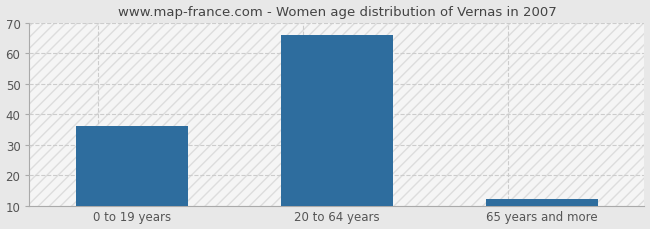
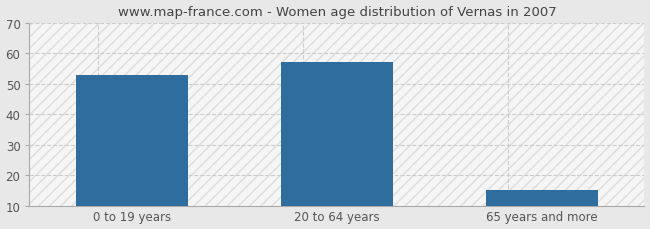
0 to 19 years: 36 -> 53
20 to 64 years: 66 -> 57
65 years and more: 12 -> 15
